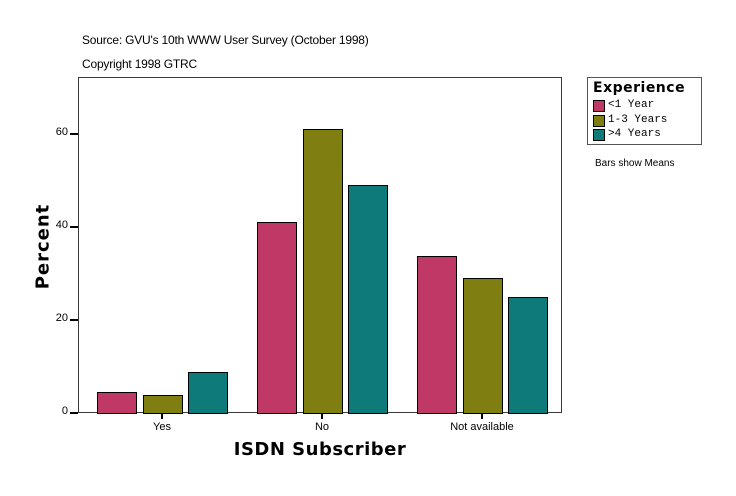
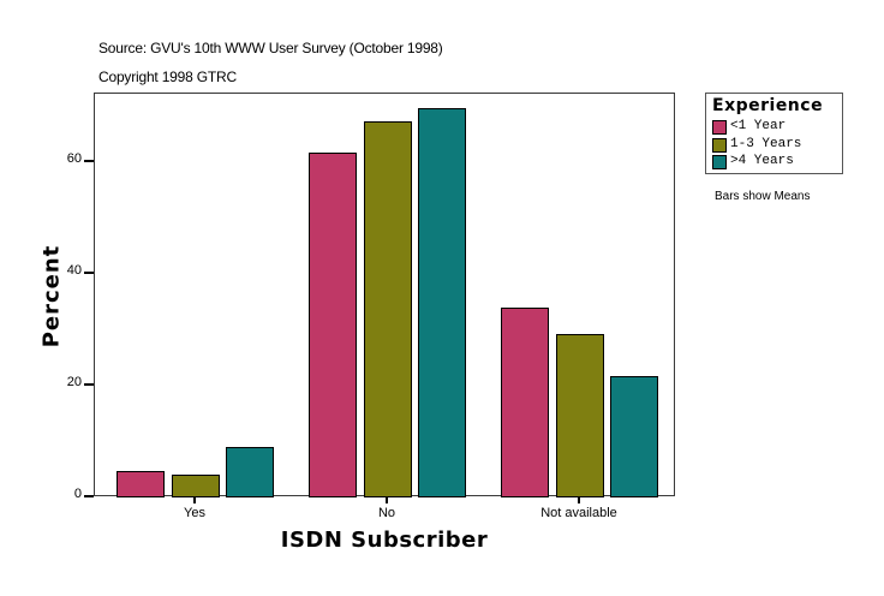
<1 Year/No: 41 -> 62
1-3 Years/No: 61 -> 67
>4 Years/No: 49 -> 70
>4 Years/Not available: 25 -> 22
